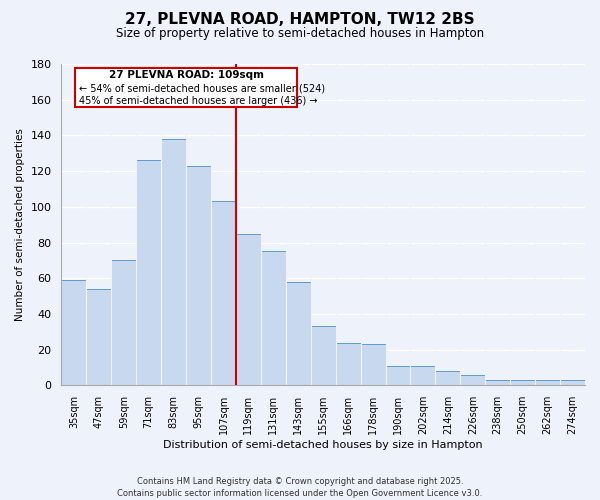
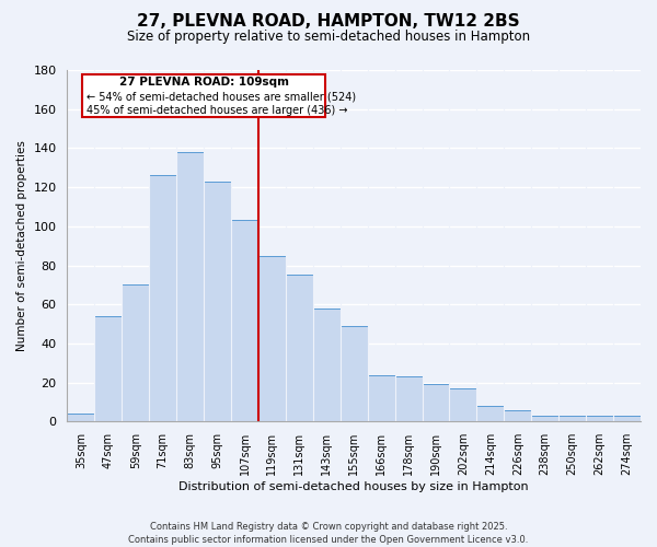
35sqm: 59 -> 4
155sqm: 33 -> 49
190sqm: 11 -> 19
202sqm: 11 -> 17
